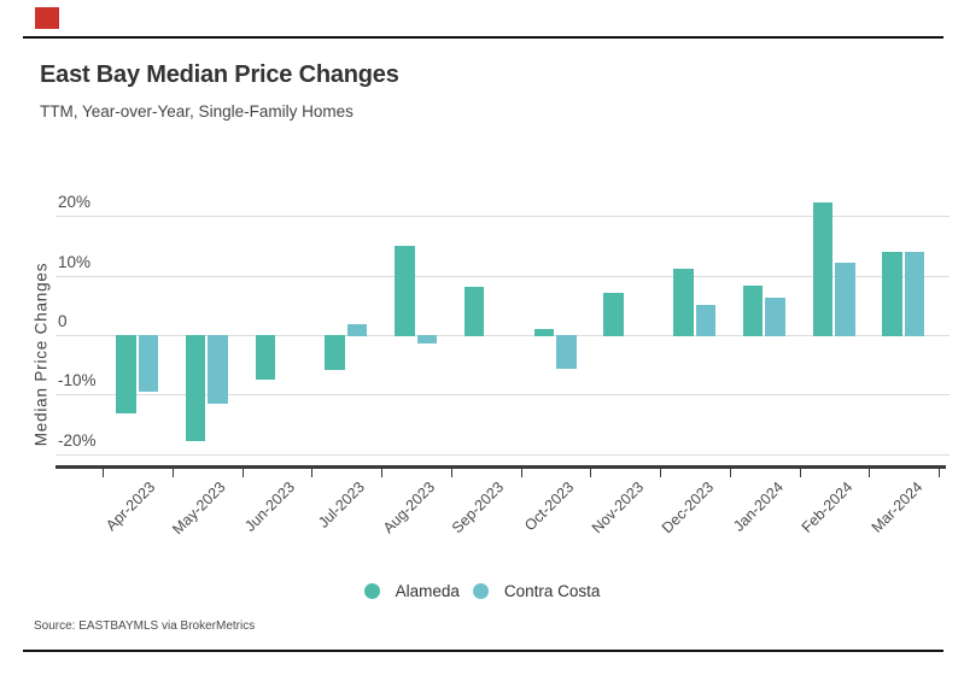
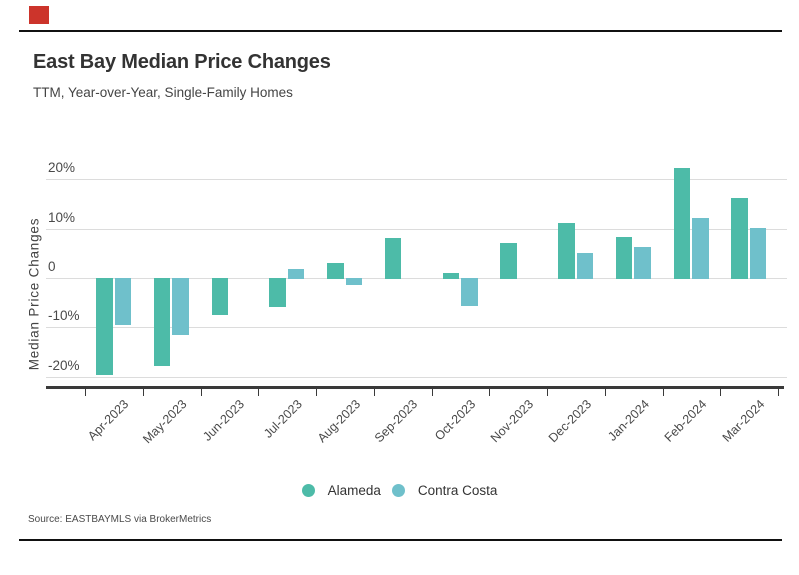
Alameda/Apr-2023: -13% -> -20%
Alameda/Aug-2023: 15% -> 3%
Alameda/Mar-2024: 14% -> 16%
Contra Costa/Mar-2024: 14% -> 10%
